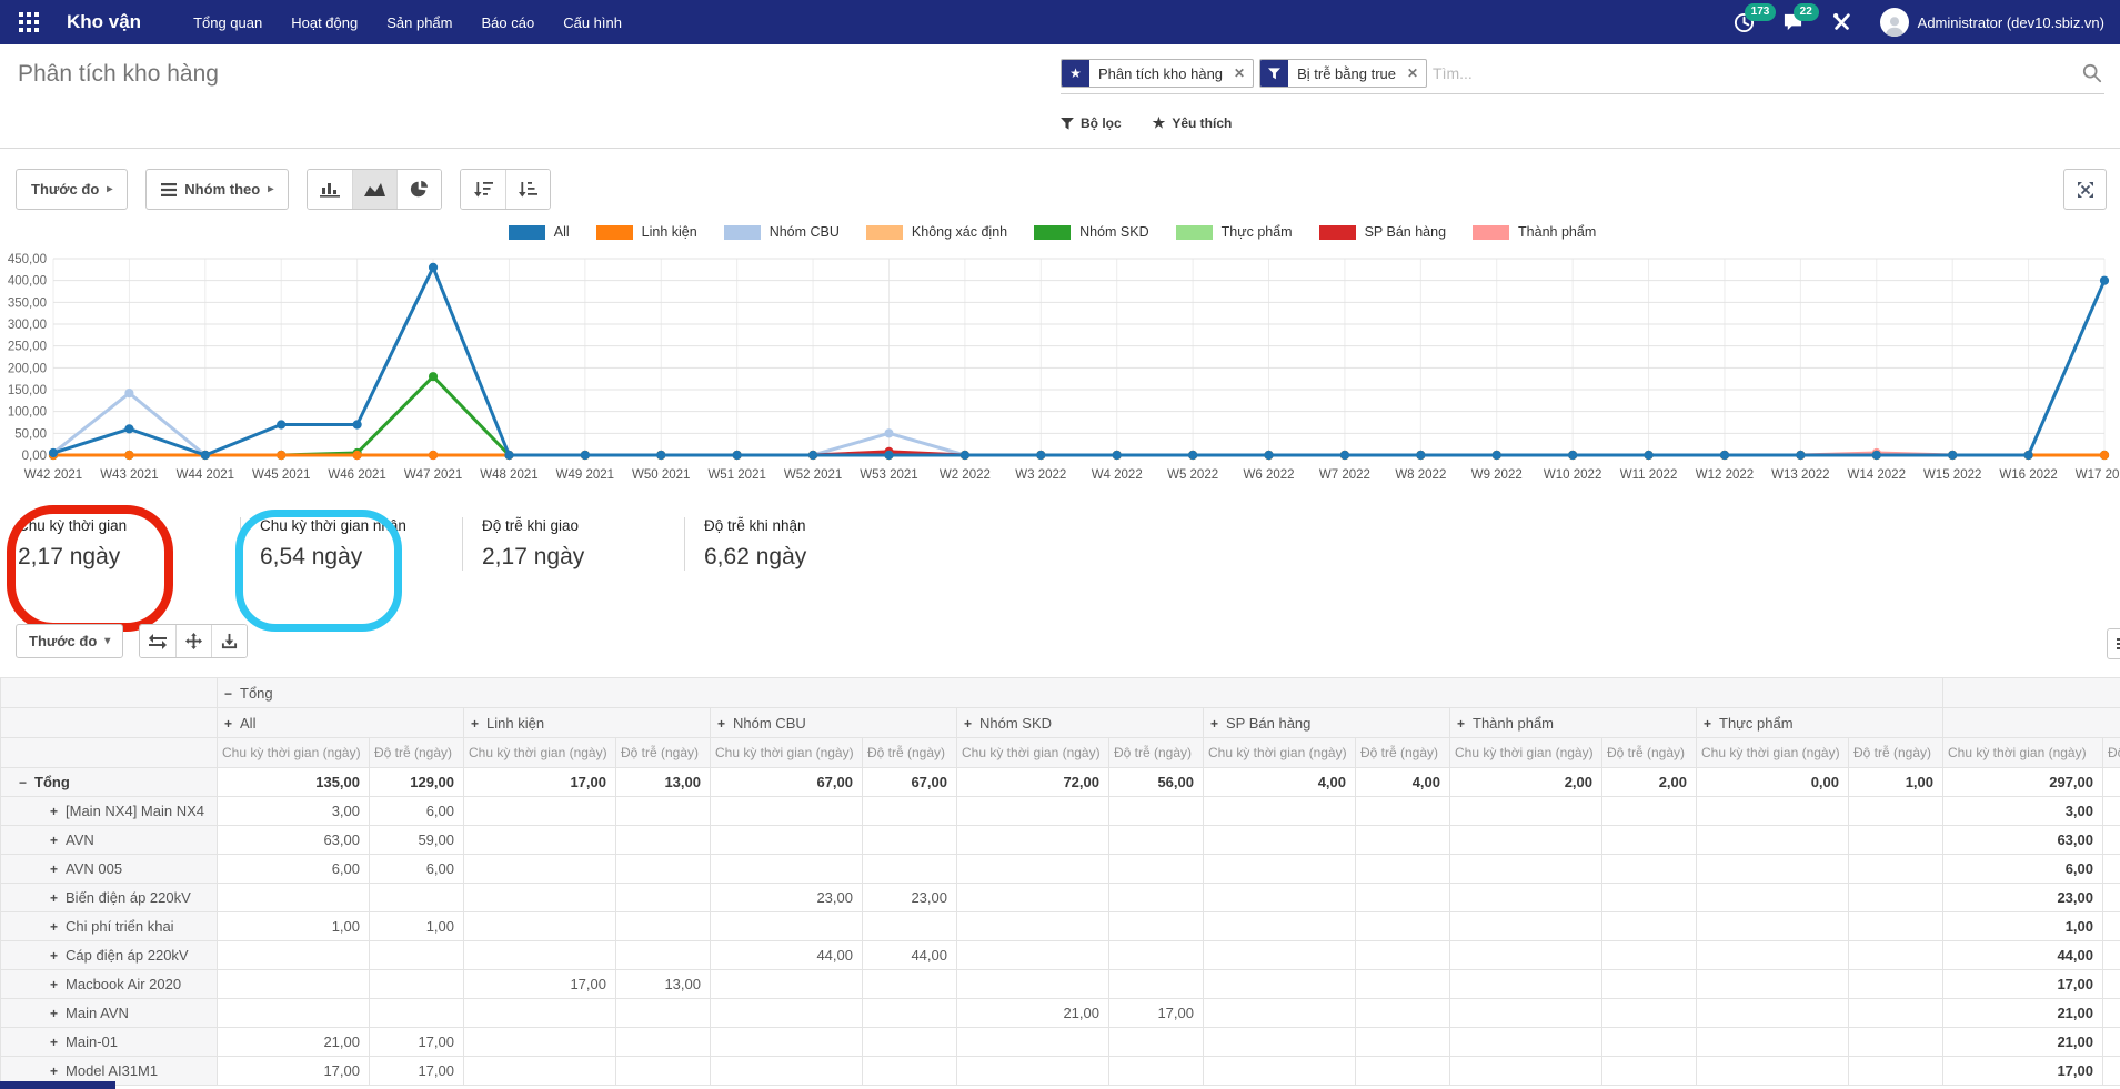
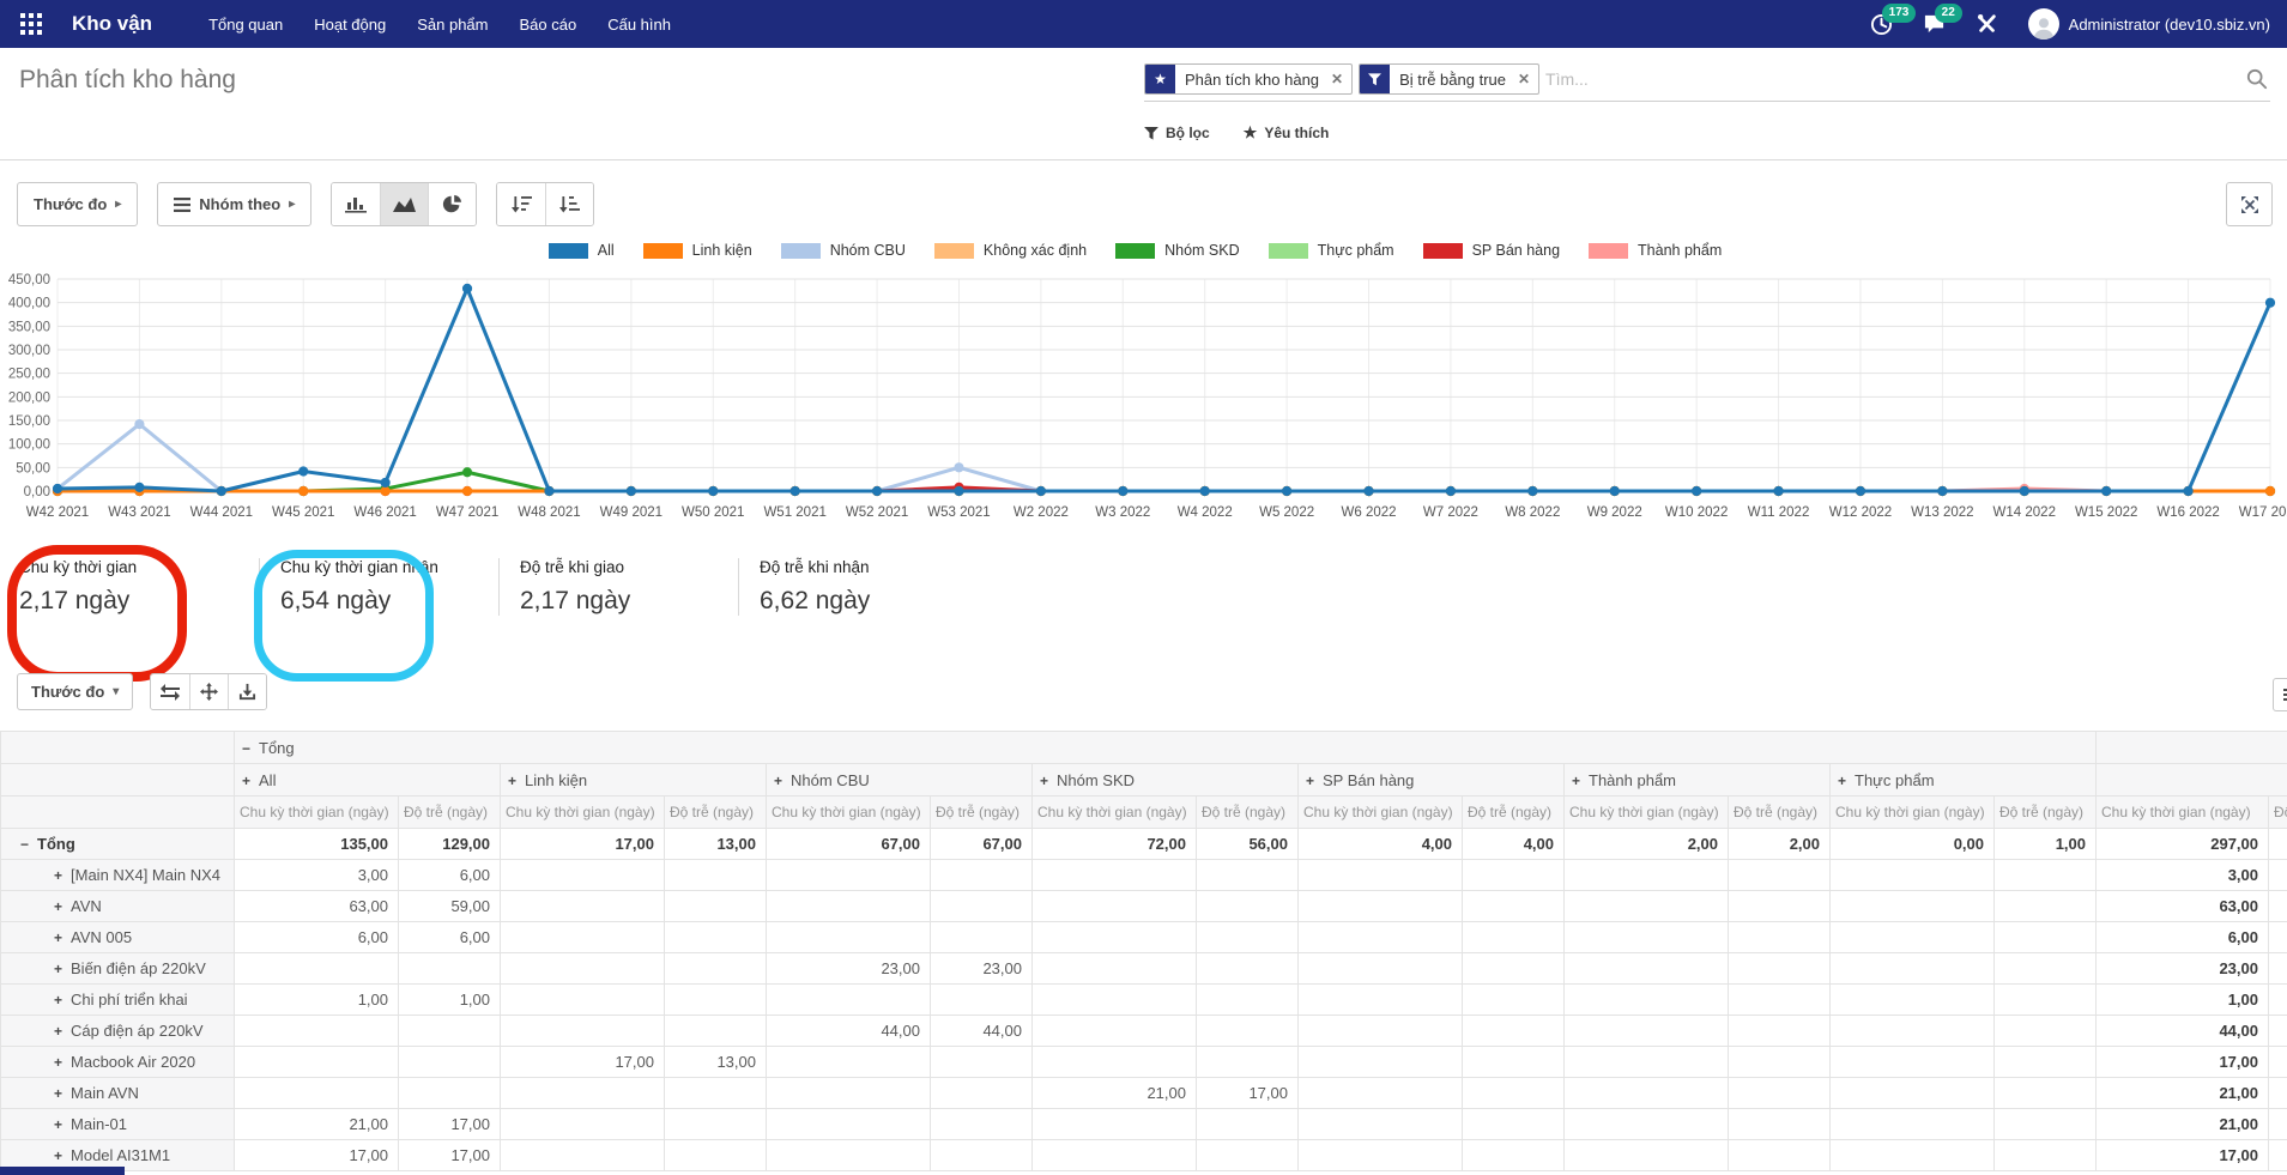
All/W43 2021: 60 -> 10
All/W45 2021: 70 -> 40
All/W46 2021: 70 -> 20
Nhóm SKD/W47 2021: 180 -> 40
